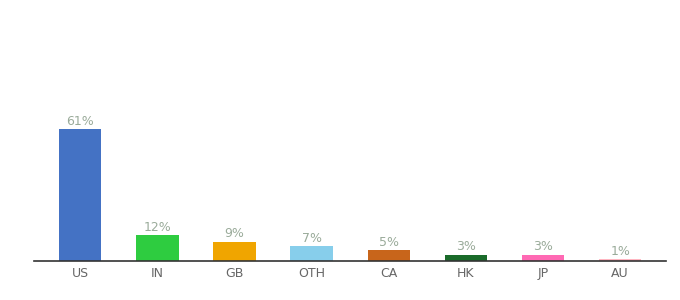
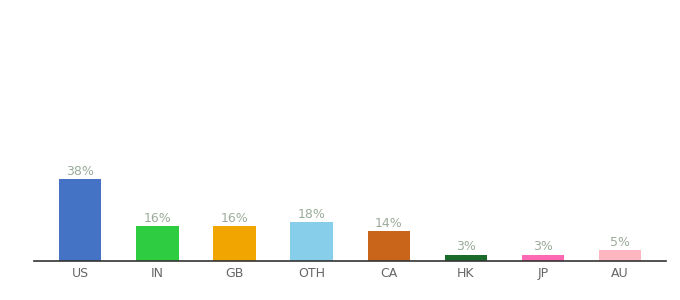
US: 61% -> 38%
IN: 12% -> 16%
GB: 9% -> 16%
OTH: 7% -> 18%
CA: 5% -> 14%
AU: 1% -> 5%
